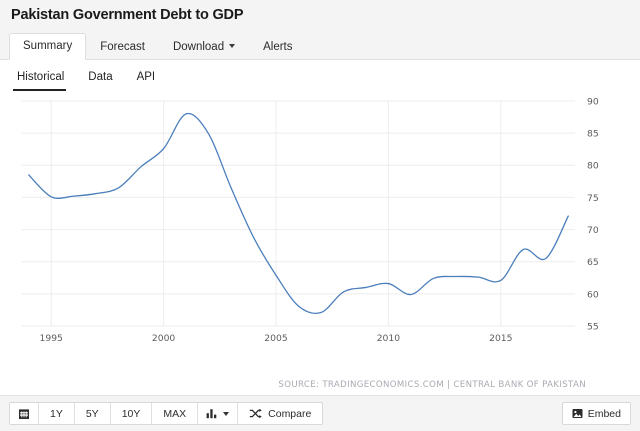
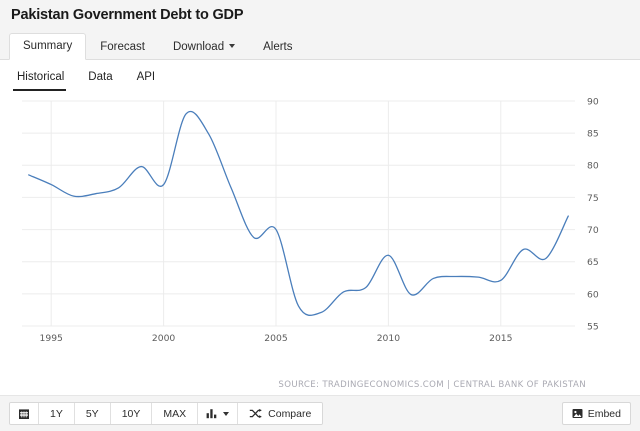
1995: 75 -> 77
2000: 83 -> 77
2005: 63 -> 70
2010: 62 -> 66
